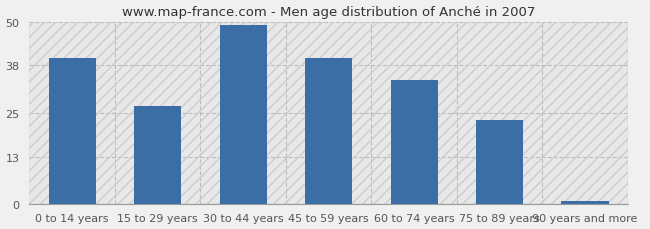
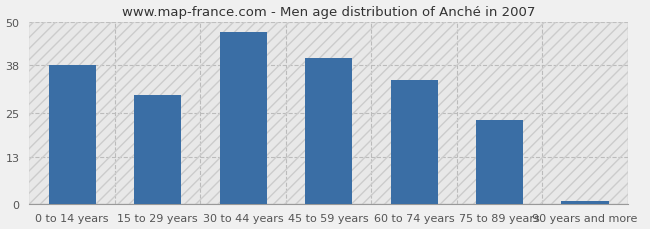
0 to 14 years: 40 -> 38
15 to 29 years: 27 -> 30
30 to 44 years: 49 -> 47
